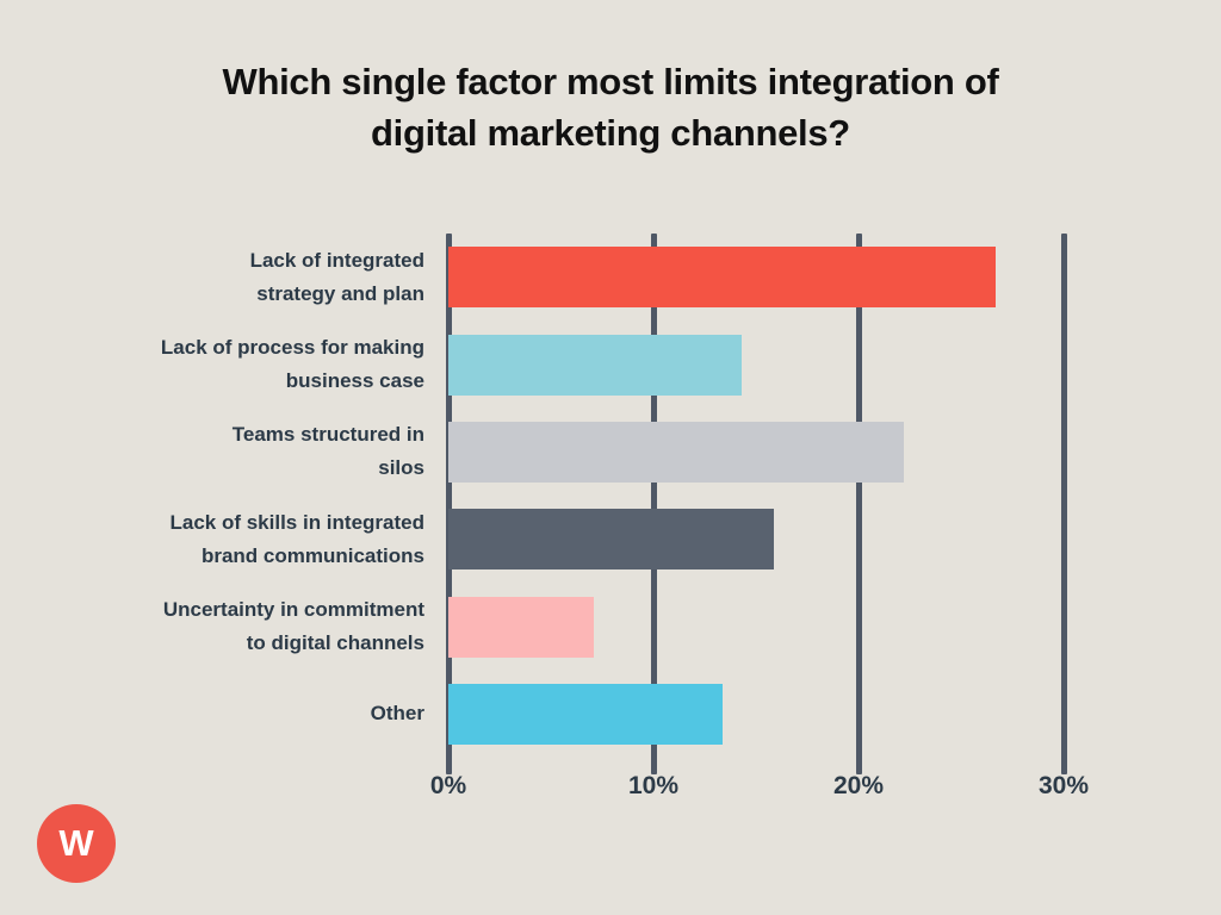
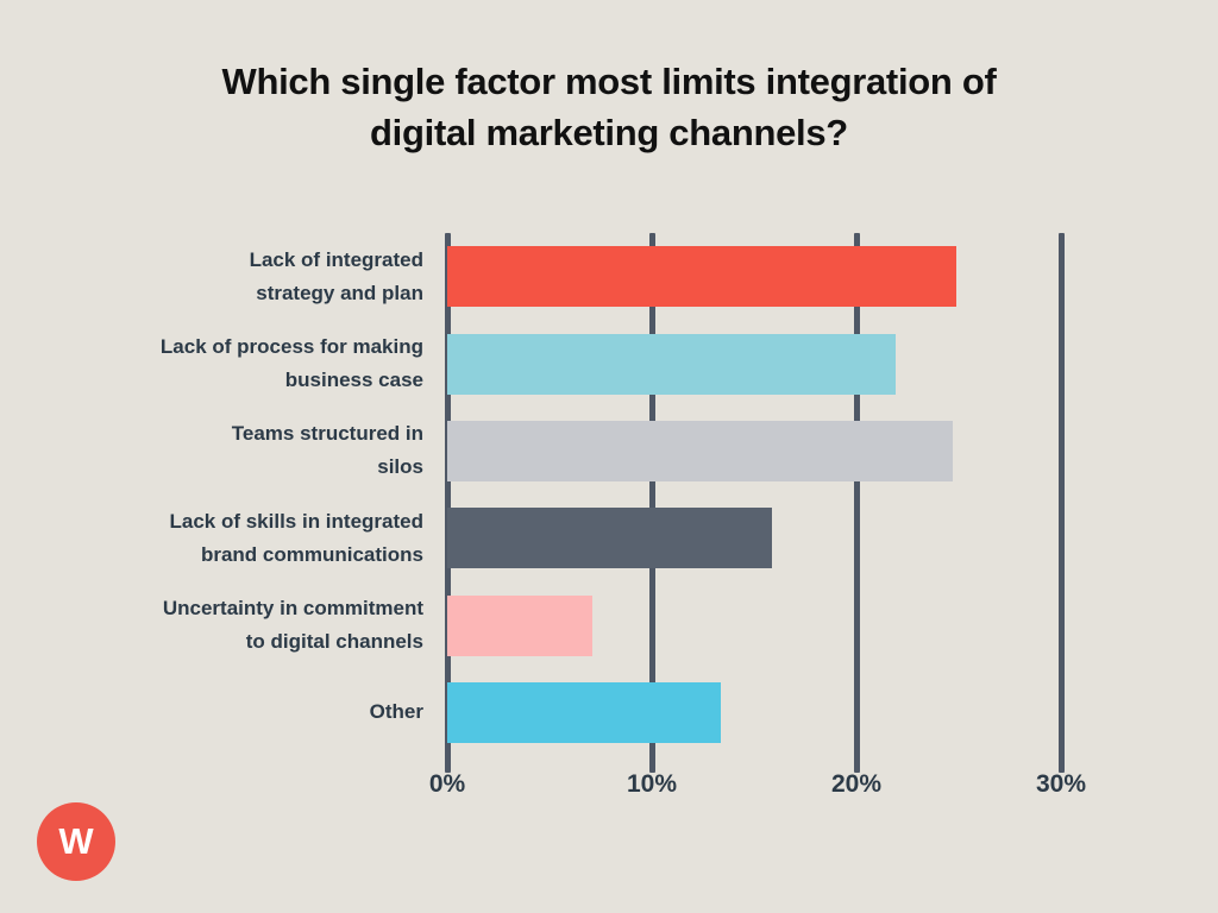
Lack of integrated strategy and plan: 26.7% -> 24.9%
Lack of process for making business case: 14.3% -> 21.9%
Teams structured in silos: 22.2% -> 24.7%
